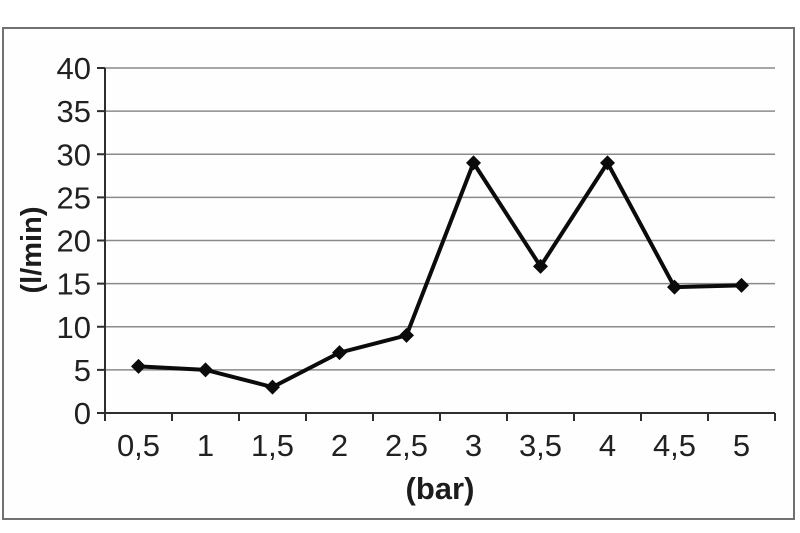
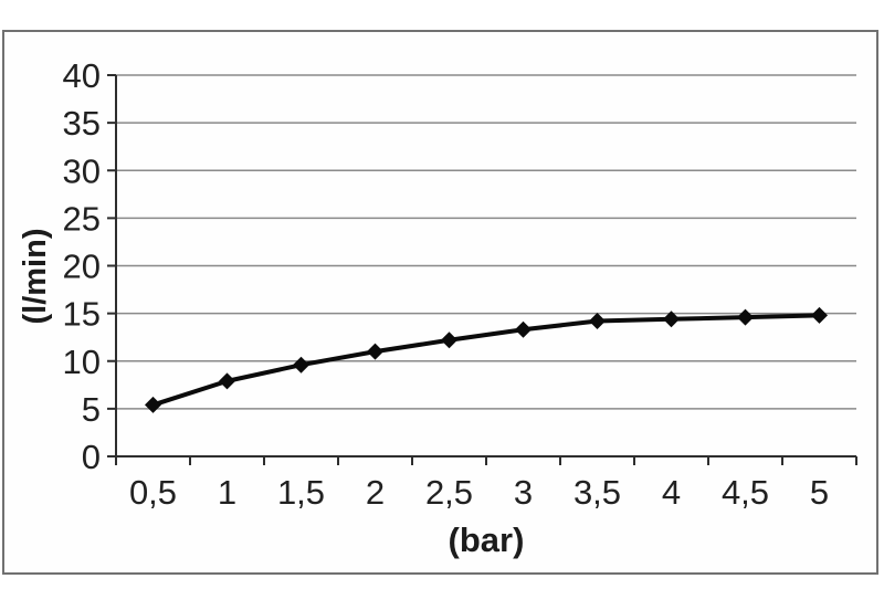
1: 5 -> 8
1,5: 3 -> 10
2: 7 -> 11
2,5: 9 -> 12
3: 29 -> 13
3,5: 17 -> 14
4: 29 -> 14
